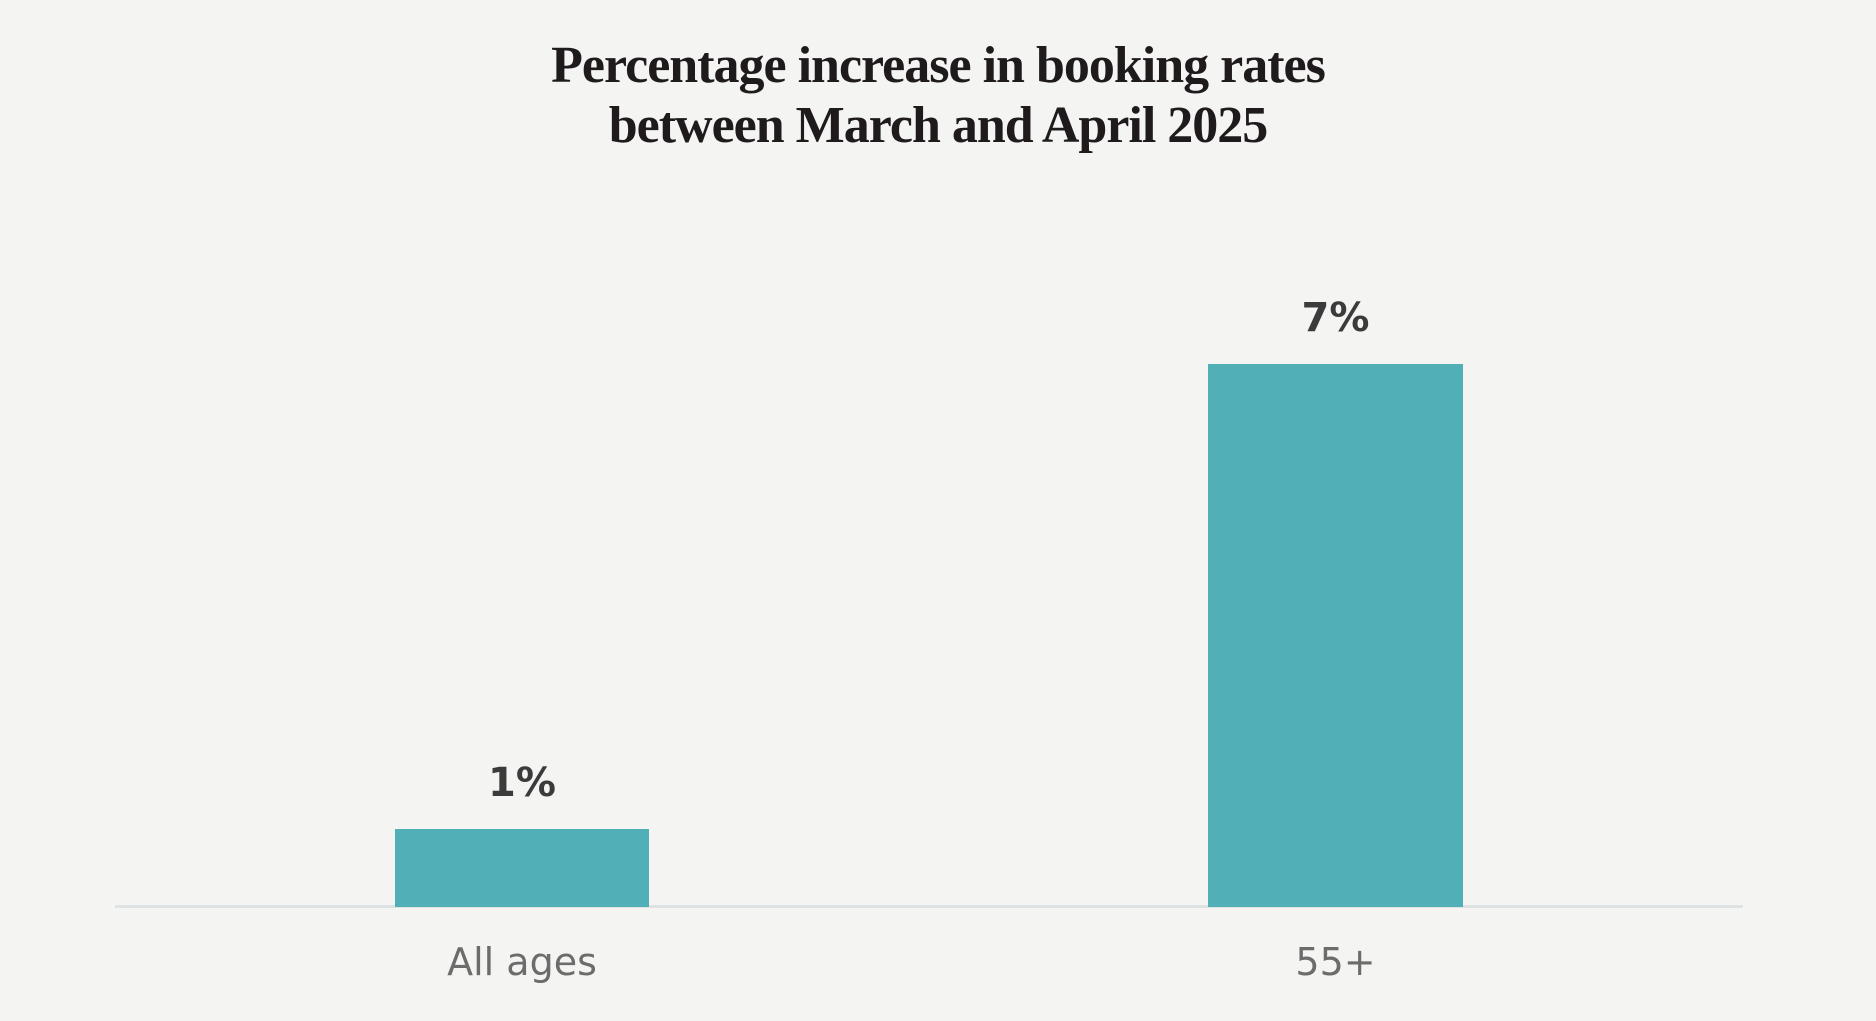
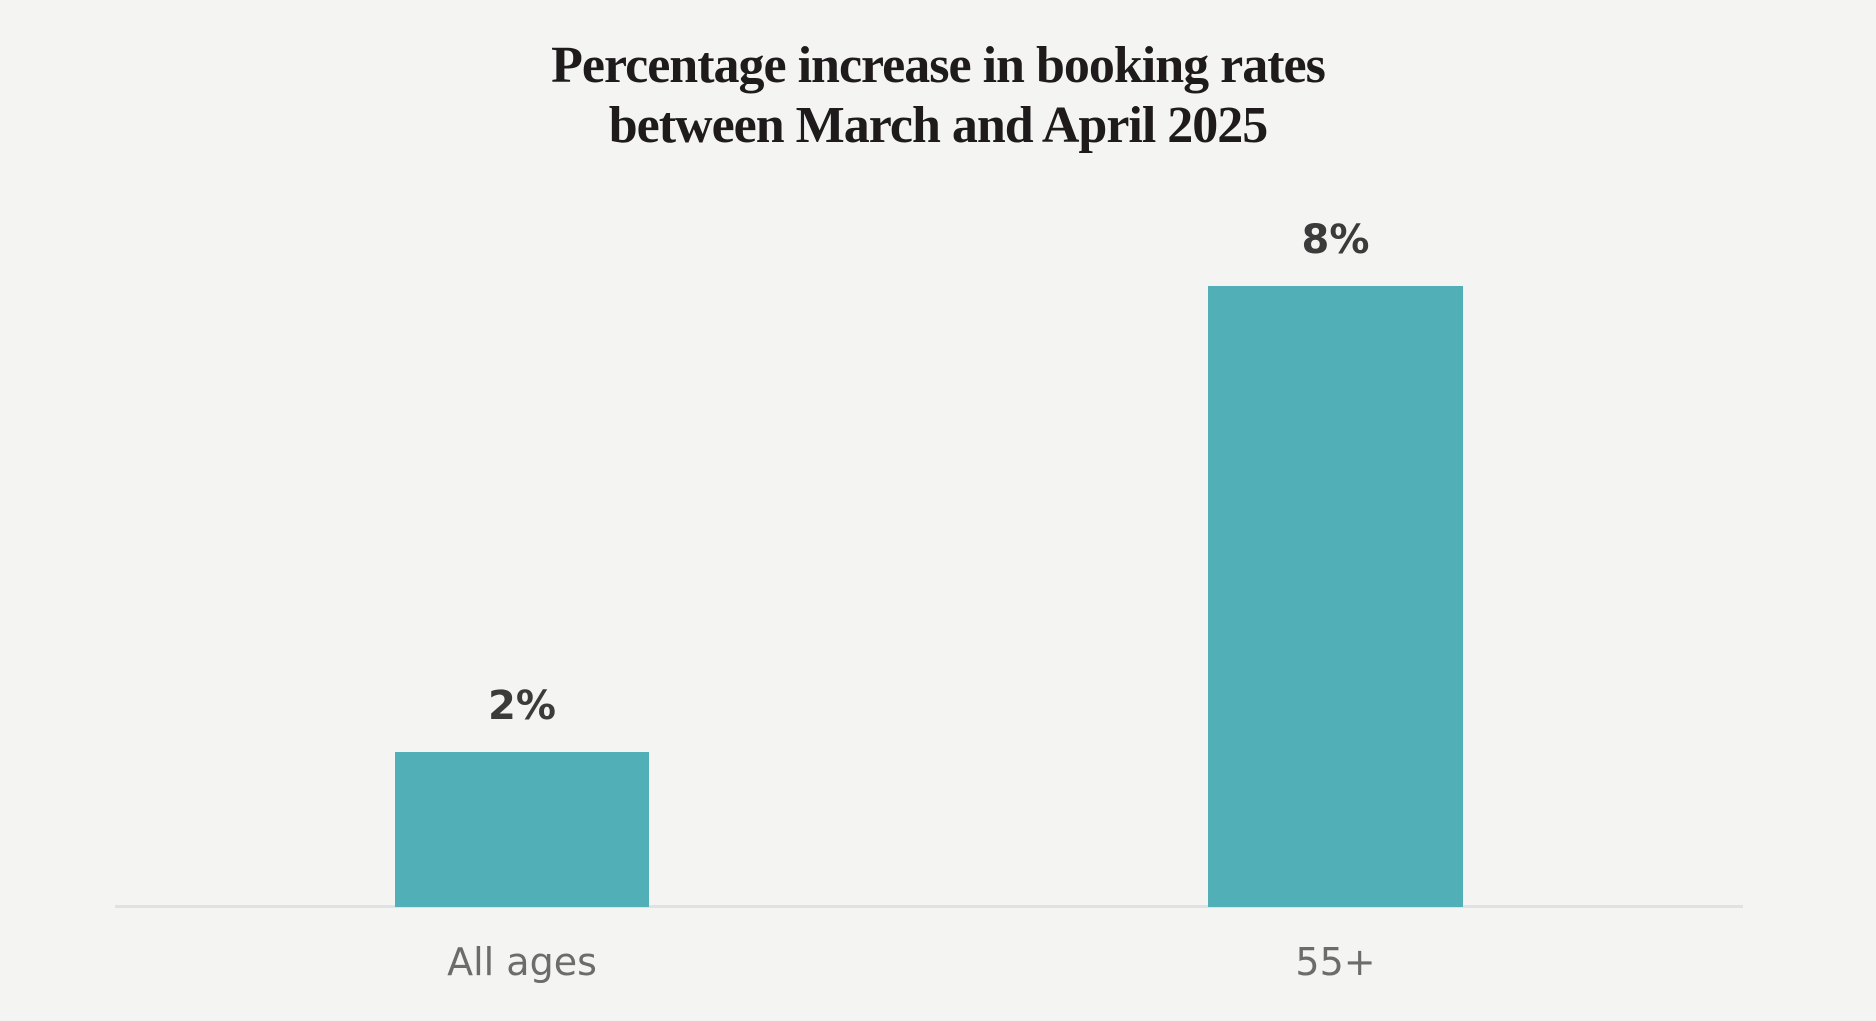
All ages: 1% -> 2%
55+: 7% -> 8%
